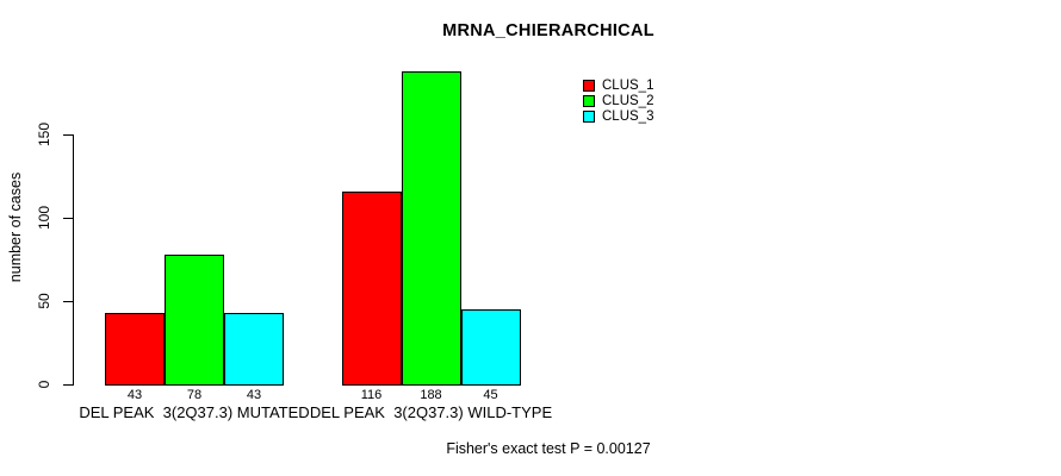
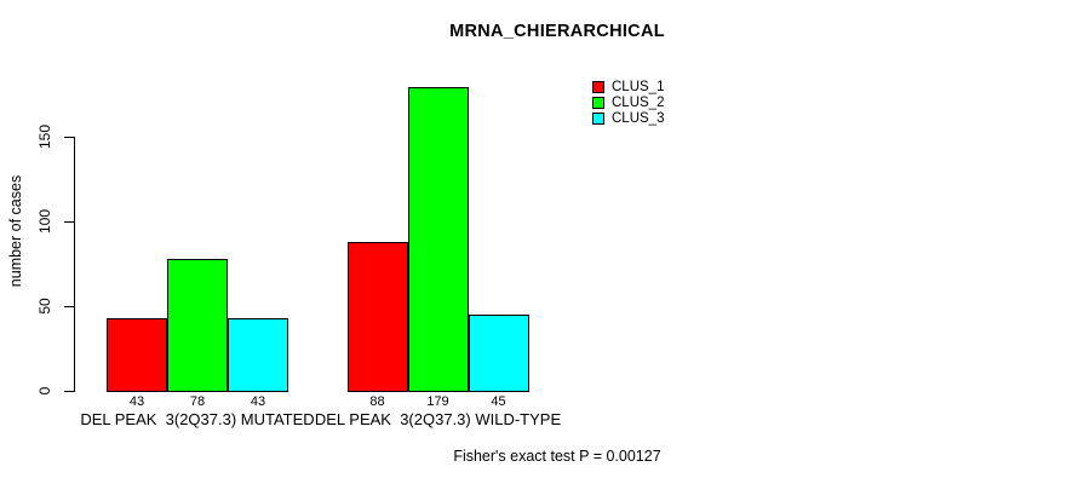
CLUS_1/DEL PEAK 3(2Q37.3) WILD-TYPE: 116 -> 88
CLUS_2/DEL PEAK 3(2Q37.3) WILD-TYPE: 188 -> 179
